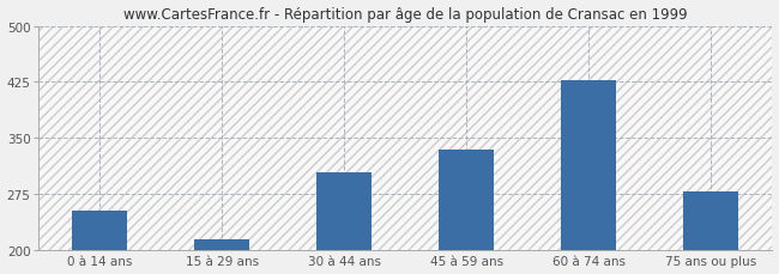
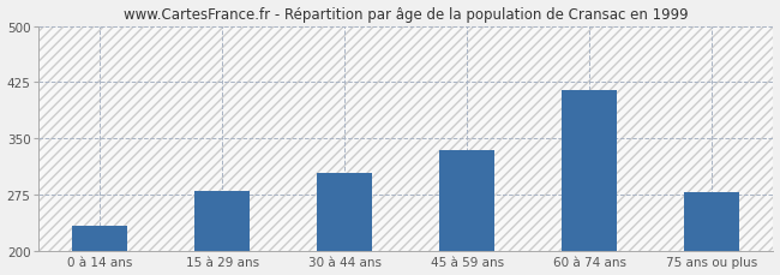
0 à 14 ans: 253 -> 234
15 à 29 ans: 215 -> 280
60 à 74 ans: 428 -> 414
